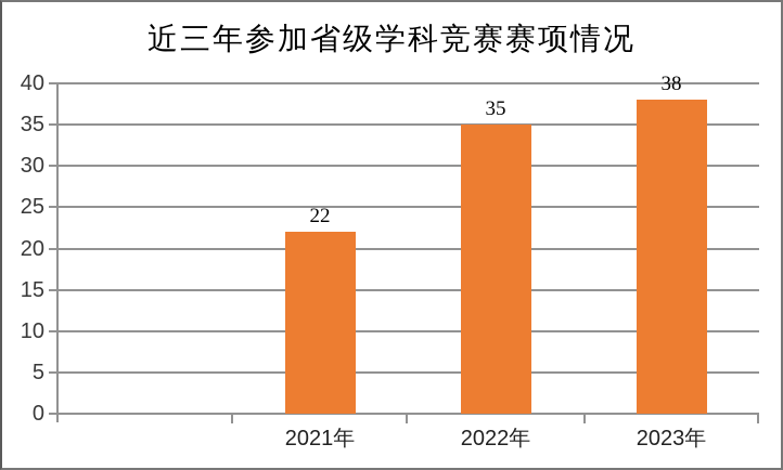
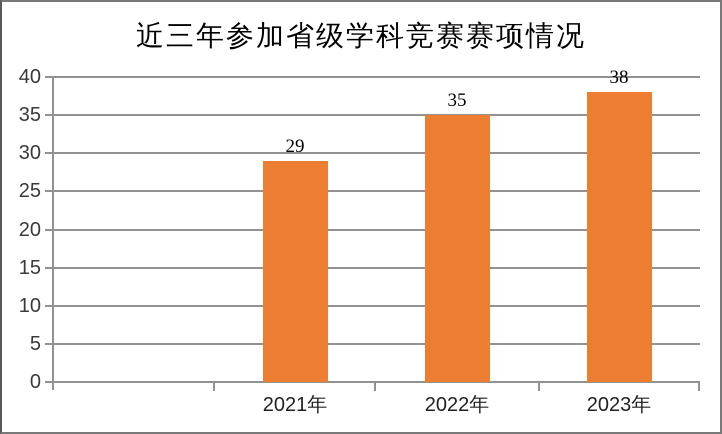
2021年: 22 -> 29
